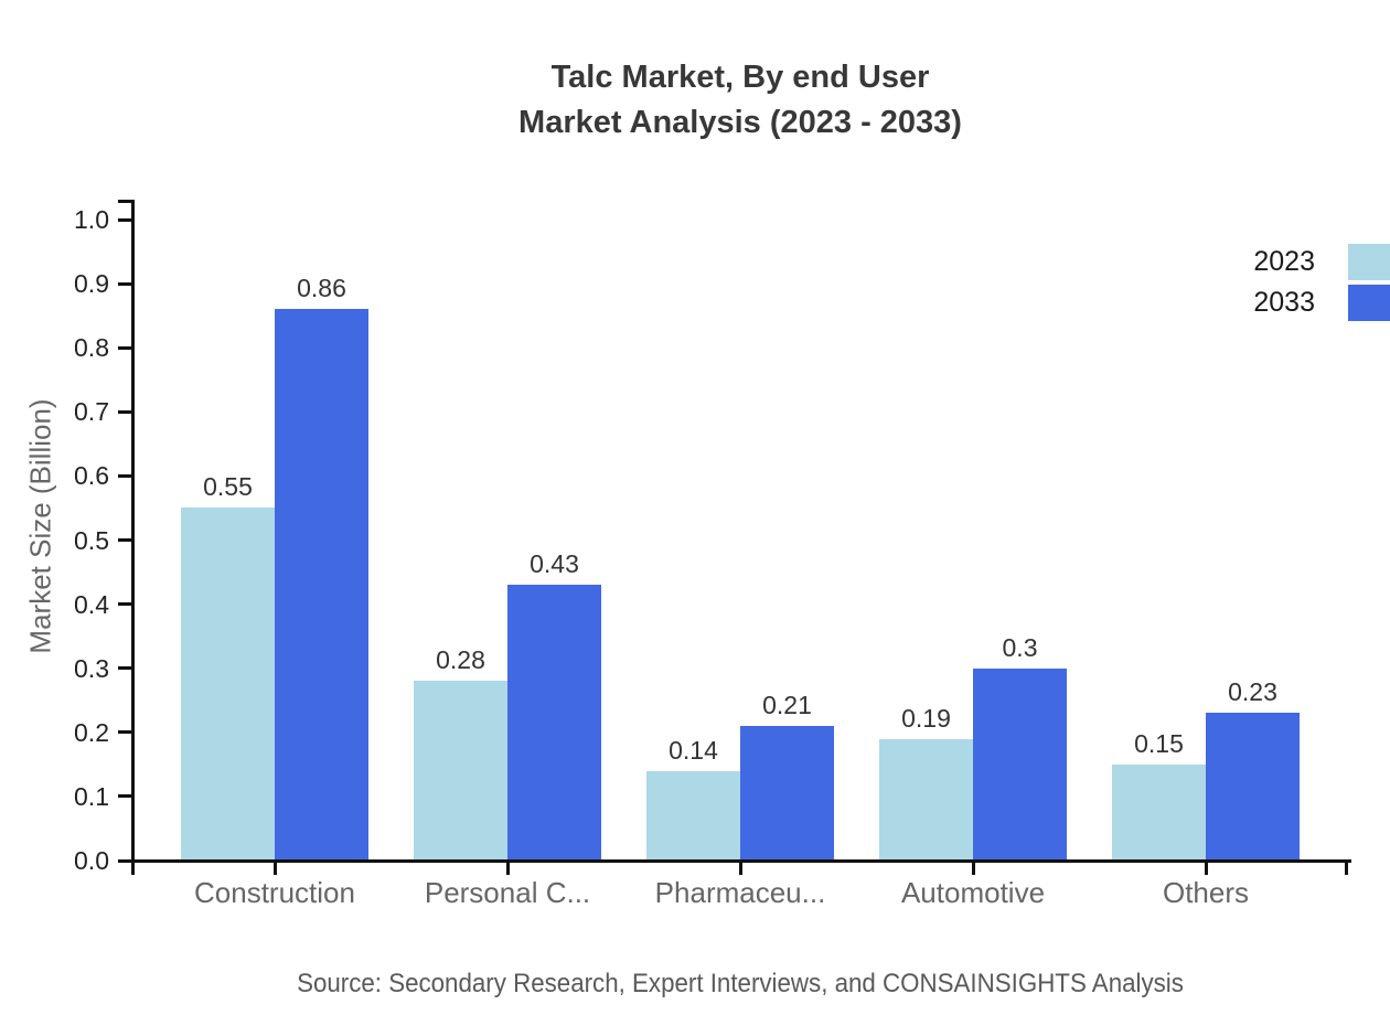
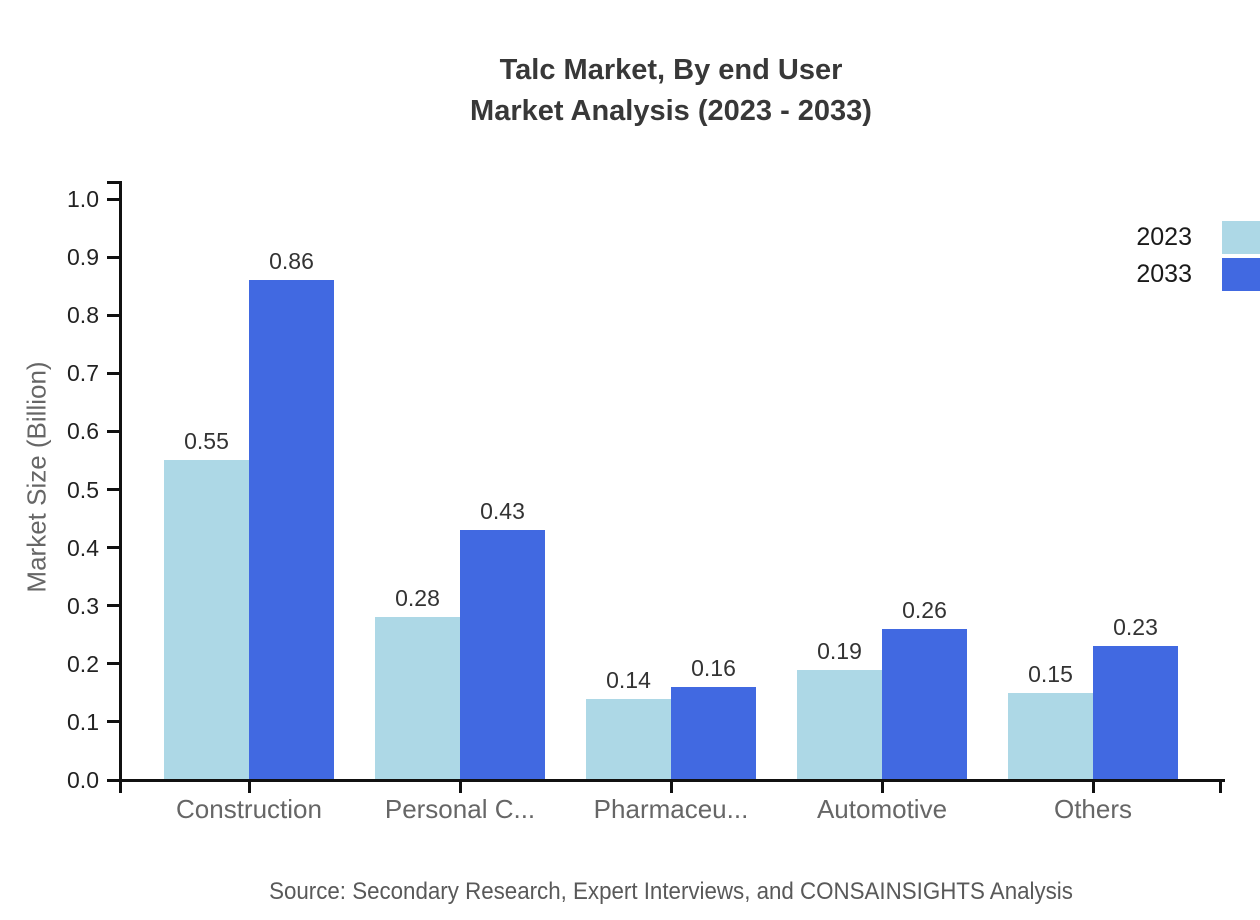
2033/Pharmaceu...: 0.21 -> 0.16
2033/Automotive: 0.3 -> 0.26
